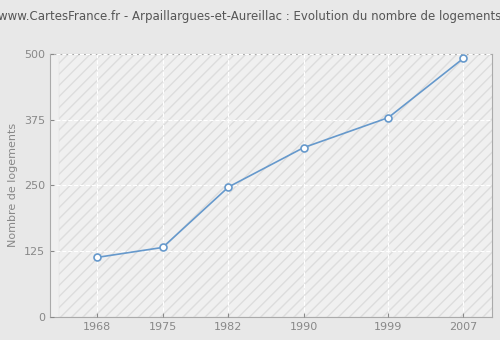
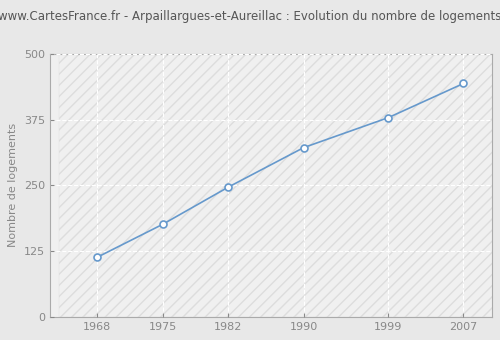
1975: 132 -> 176
2007: 492 -> 444
